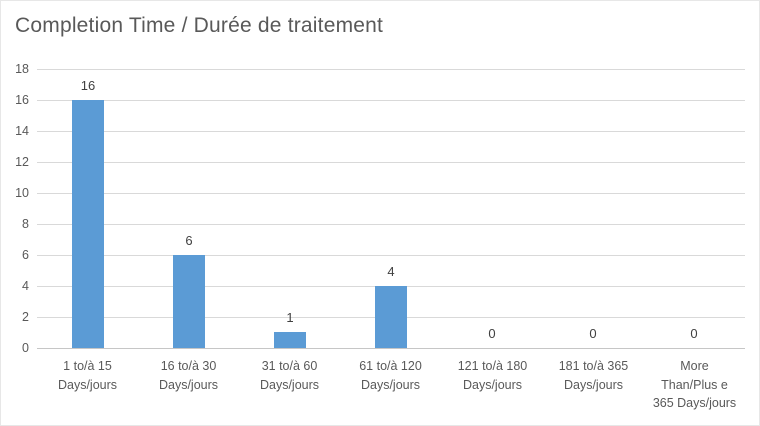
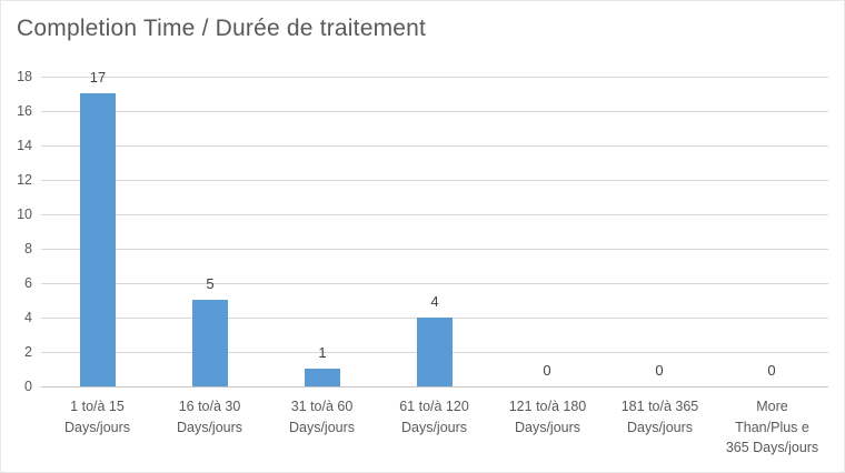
1 to/à 15 Days/jours: 16 -> 17
16 to/à 30 Days/jours: 6 -> 5
